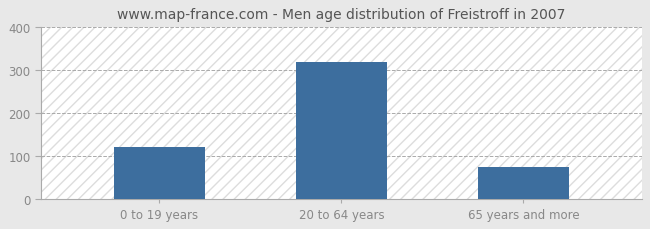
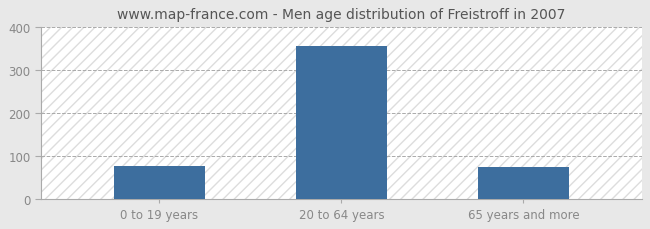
0 to 19 years: 120 -> 75
20 to 64 years: 317 -> 355
